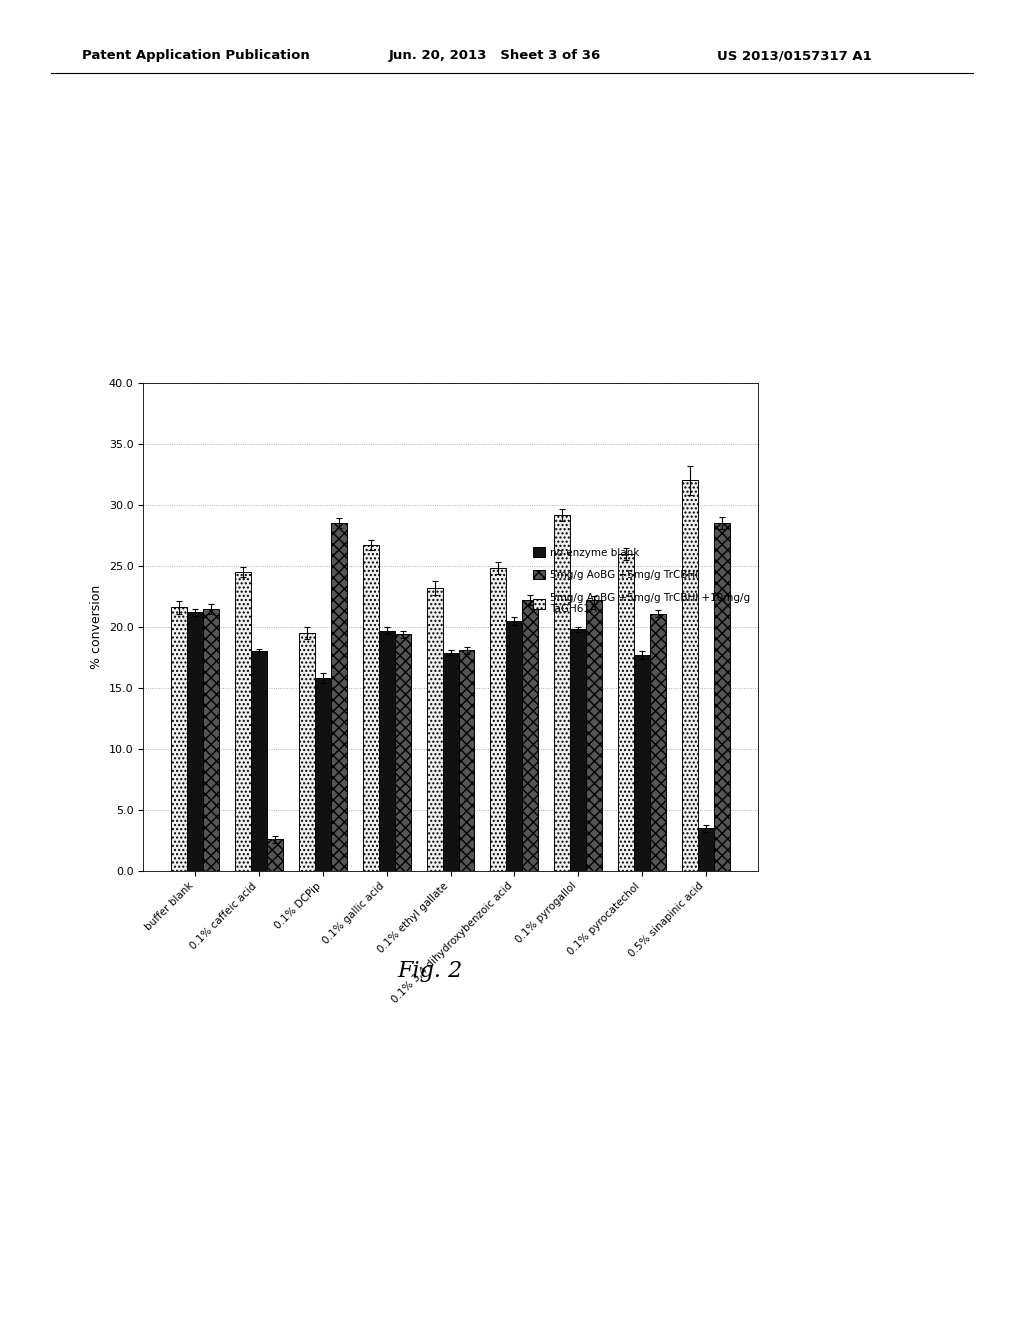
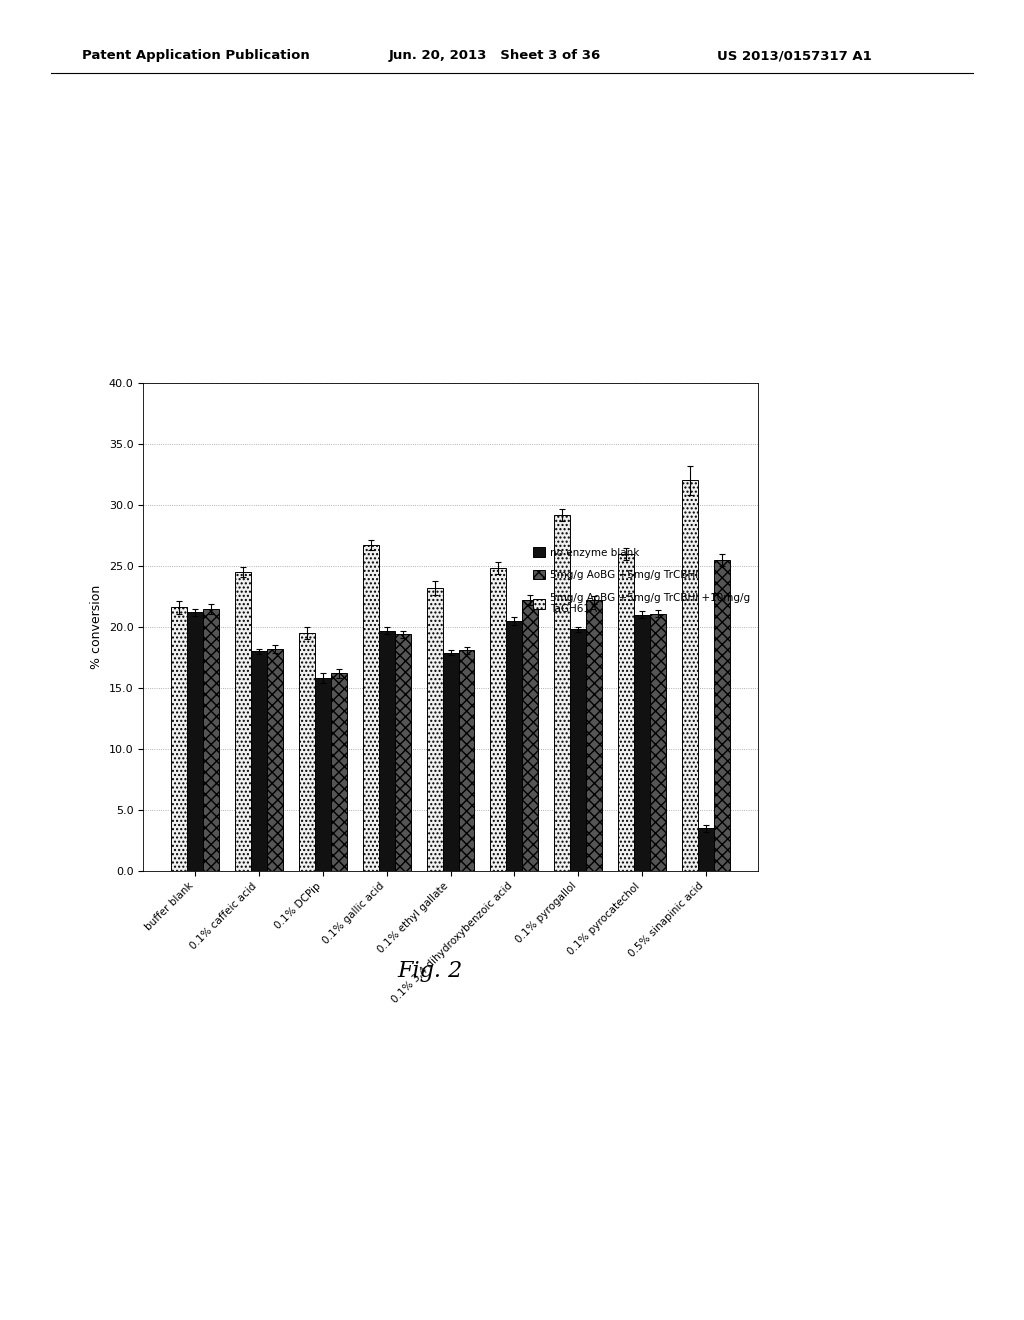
5mg/g AoBG +5mg/g TrCBHI/0.1% caffeic acid: 2.6 -> 18.2
5mg/g AoBG +5mg/g TrCBHI/0.1% DCPip: 28.5 -> 16.2
no enzyme blank/0.1% pyrocatechol: 17.7 -> 21.0
5mg/g AoBG +5mg/g TrCBHI/0.5% sinapinic acid: 28.5 -> 25.5
